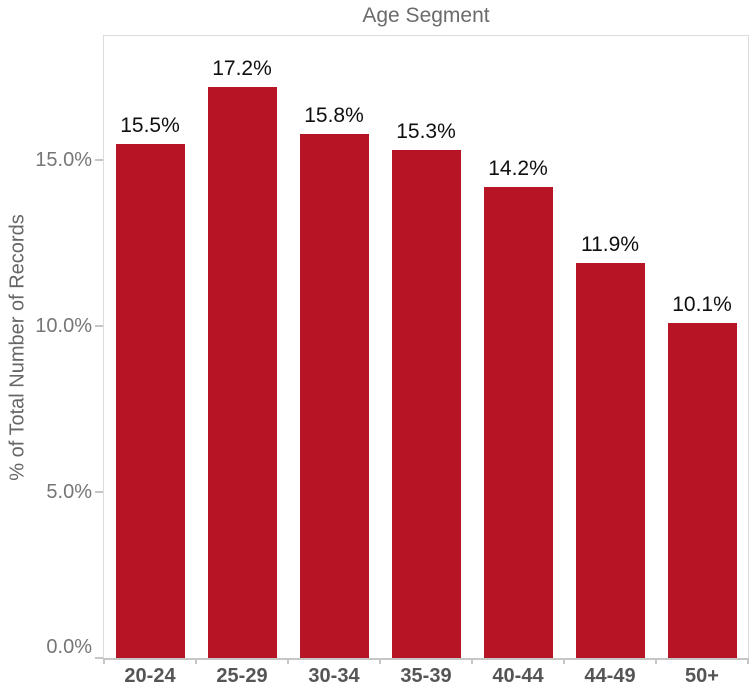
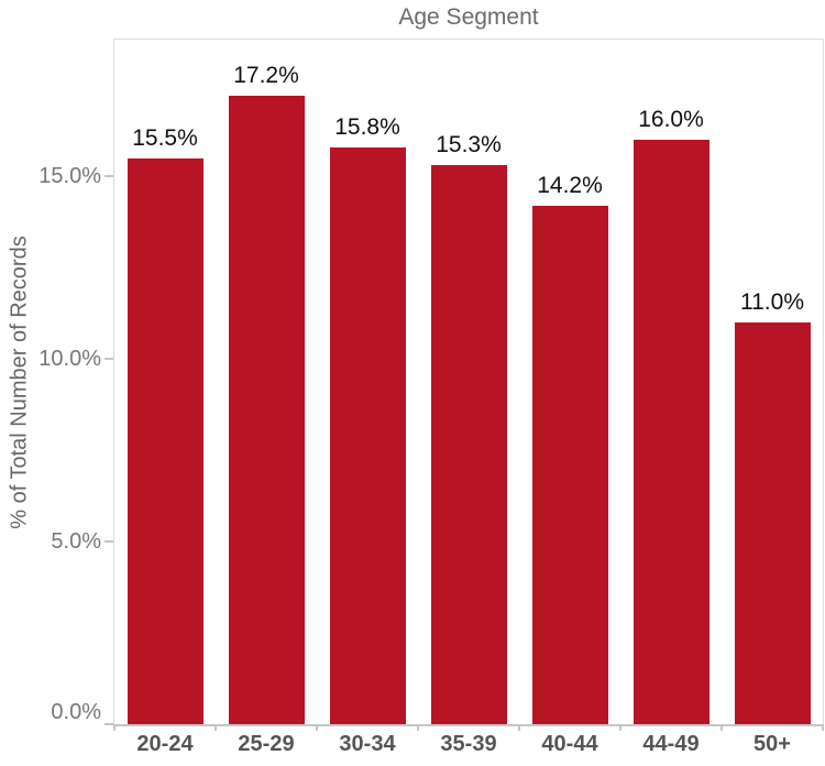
44-49: 11.9% -> 16.0%
50+: 10.1% -> 11.0%
